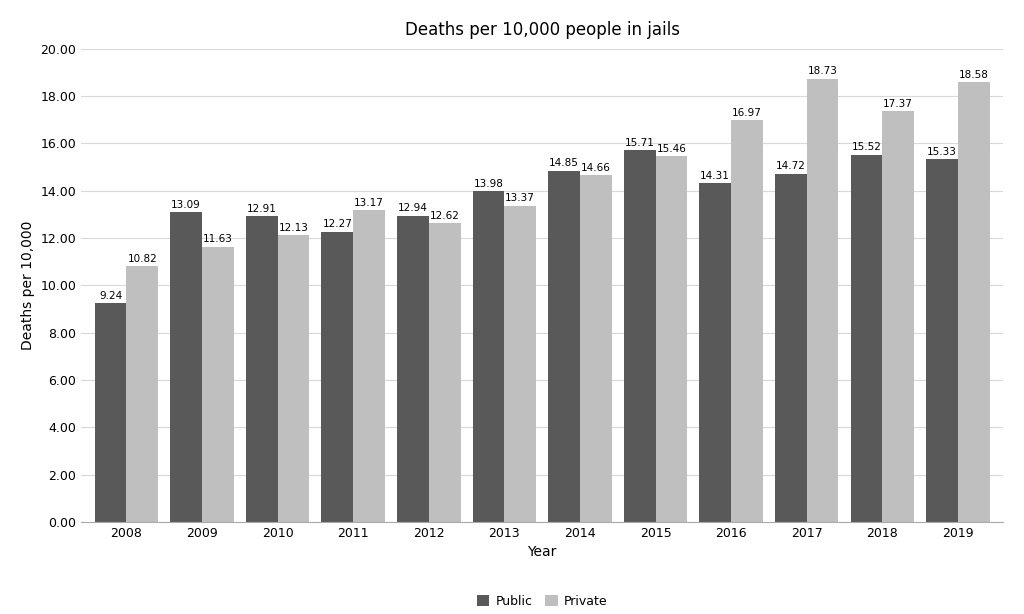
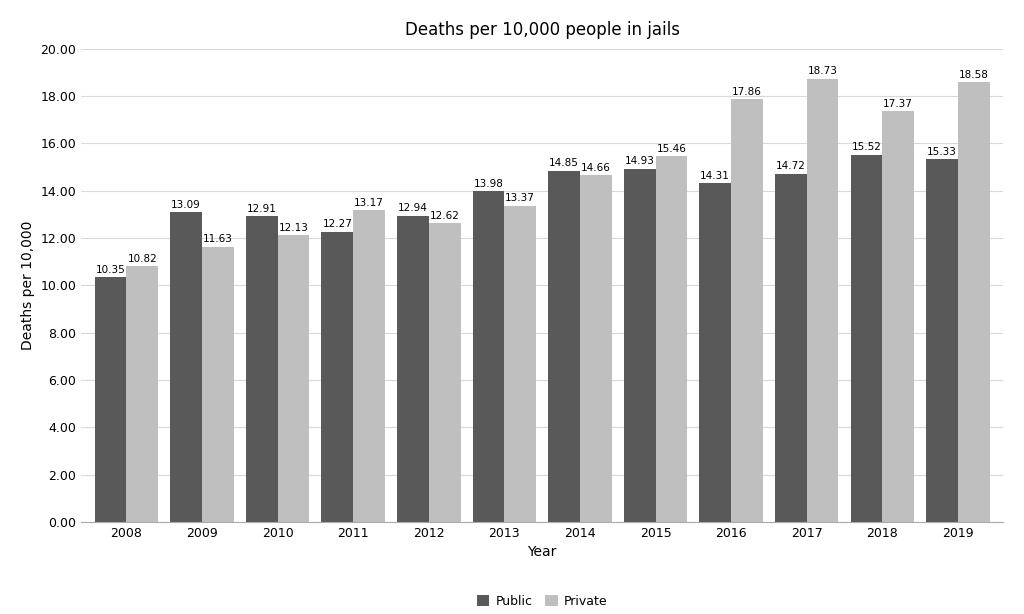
Public/2008: 9.24 -> 10.35
Public/2015: 15.71 -> 14.93
Private/2016: 16.97 -> 17.86
